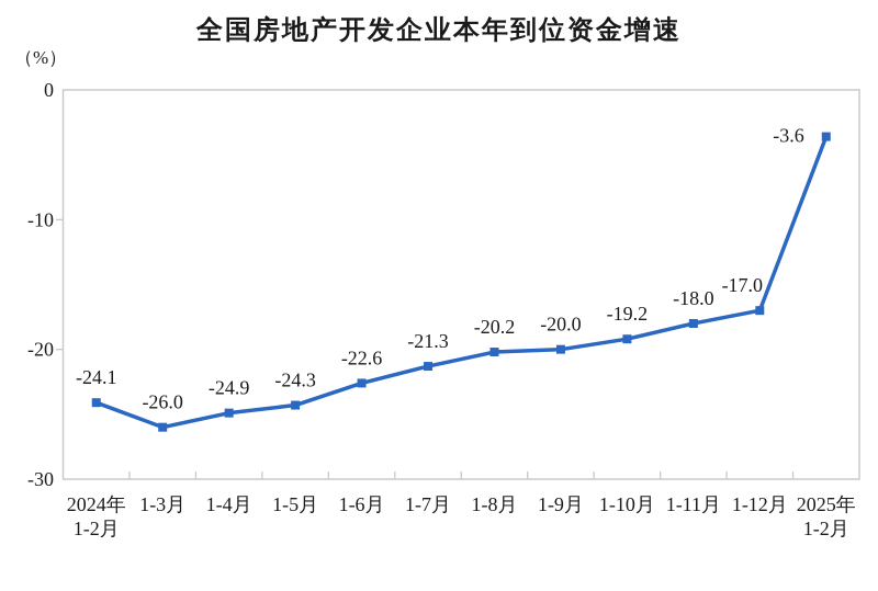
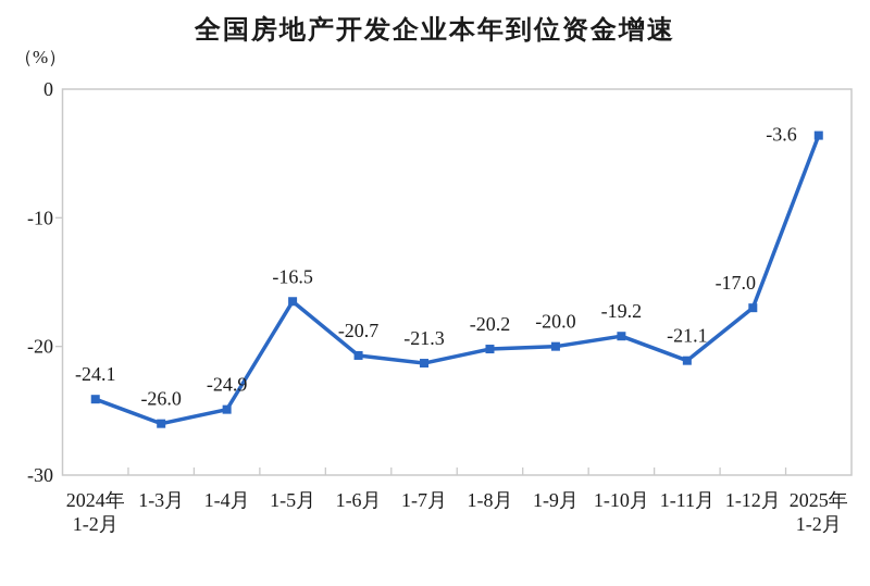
1-5月: -24.3 -> -16.5
1-6月: -22.6 -> -20.7
1-11月: -18.0 -> -21.1
